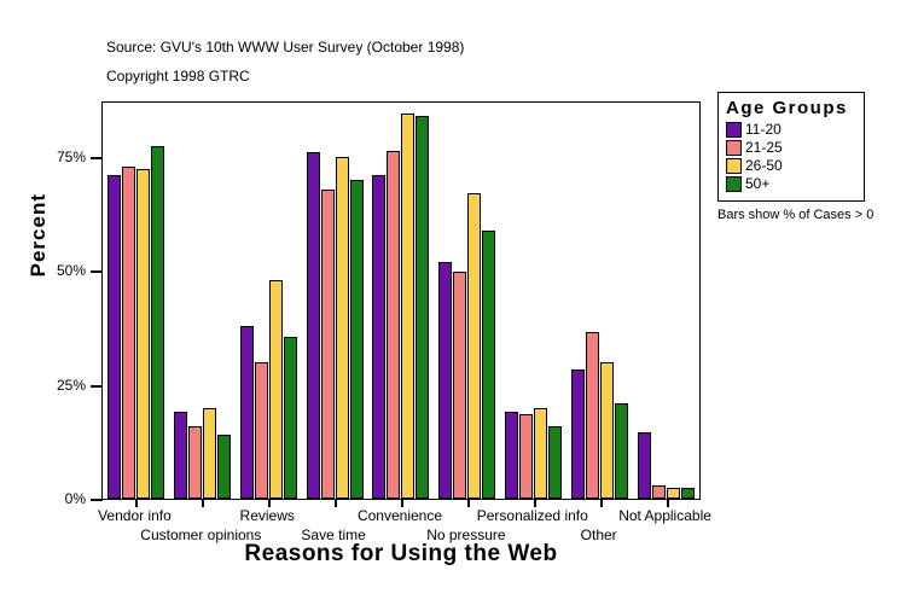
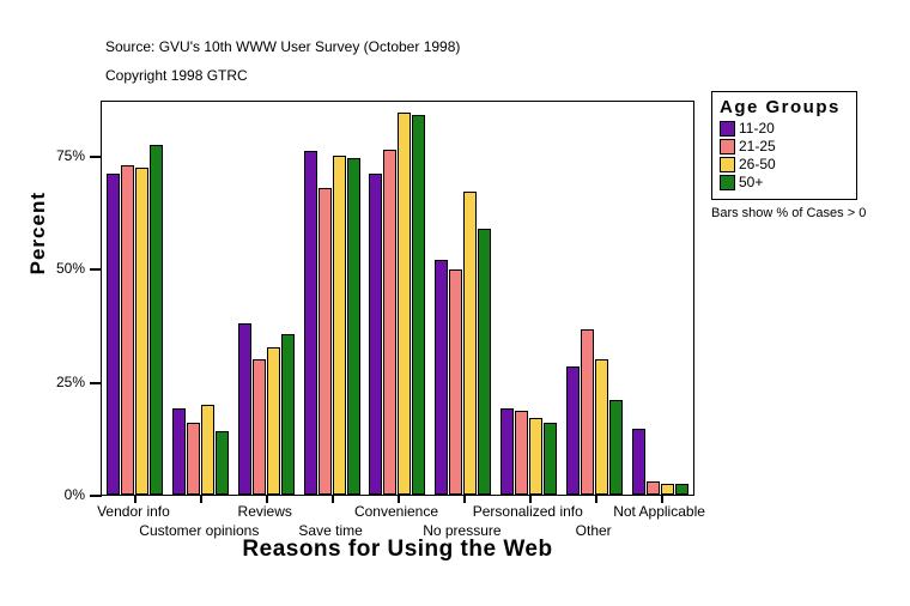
26-50/Reviews: 48% -> 32%
50+/Save time: 70% -> 74%
26-50/Personalized info: 20% -> 17%
